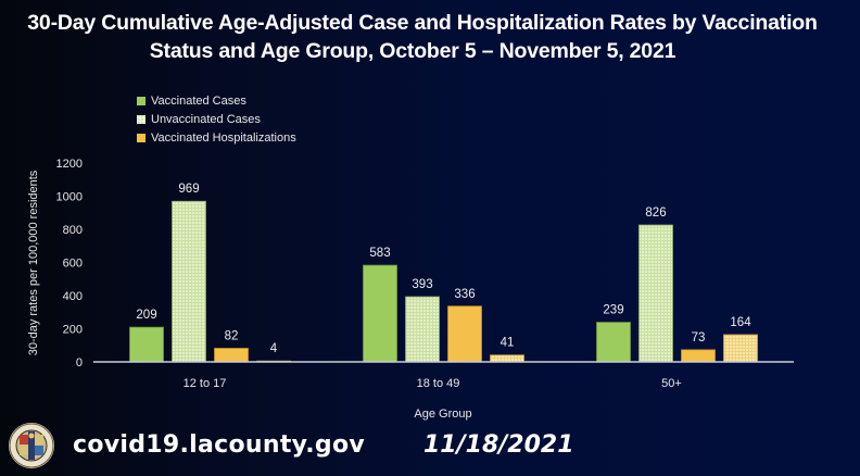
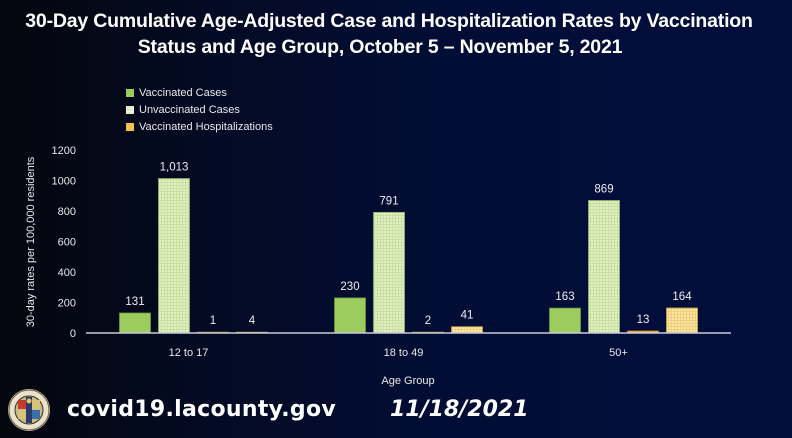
Vaccinated Cases/12 to 17: 209 -> 131
Unvaccinated Cases/12 to 17: 969 -> 1,013
Vaccinated Hospitalizations/12 to 17: 82 -> 1
Vaccinated Cases/18 to 49: 583 -> 230
Unvaccinated Cases/18 to 49: 393 -> 791
Vaccinated Hospitalizations/18 to 49: 336 -> 2
Vaccinated Cases/50+: 239 -> 163
Unvaccinated Cases/50+: 826 -> 869
Vaccinated Hospitalizations/50+: 73 -> 13
